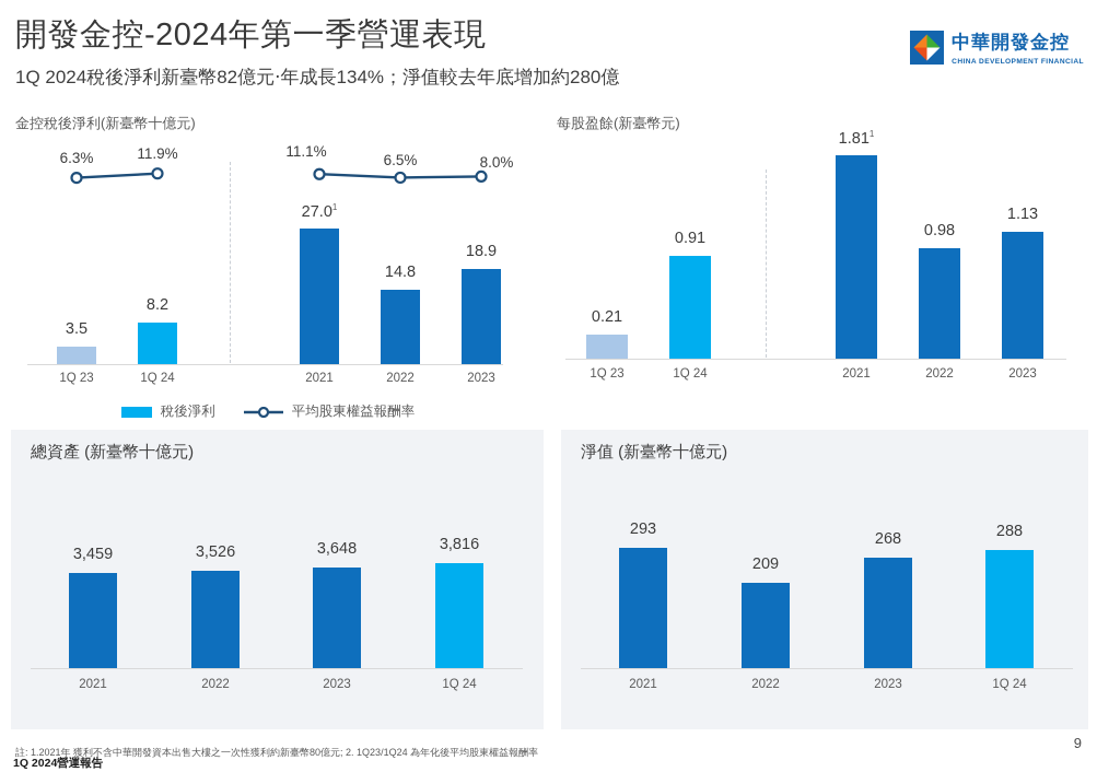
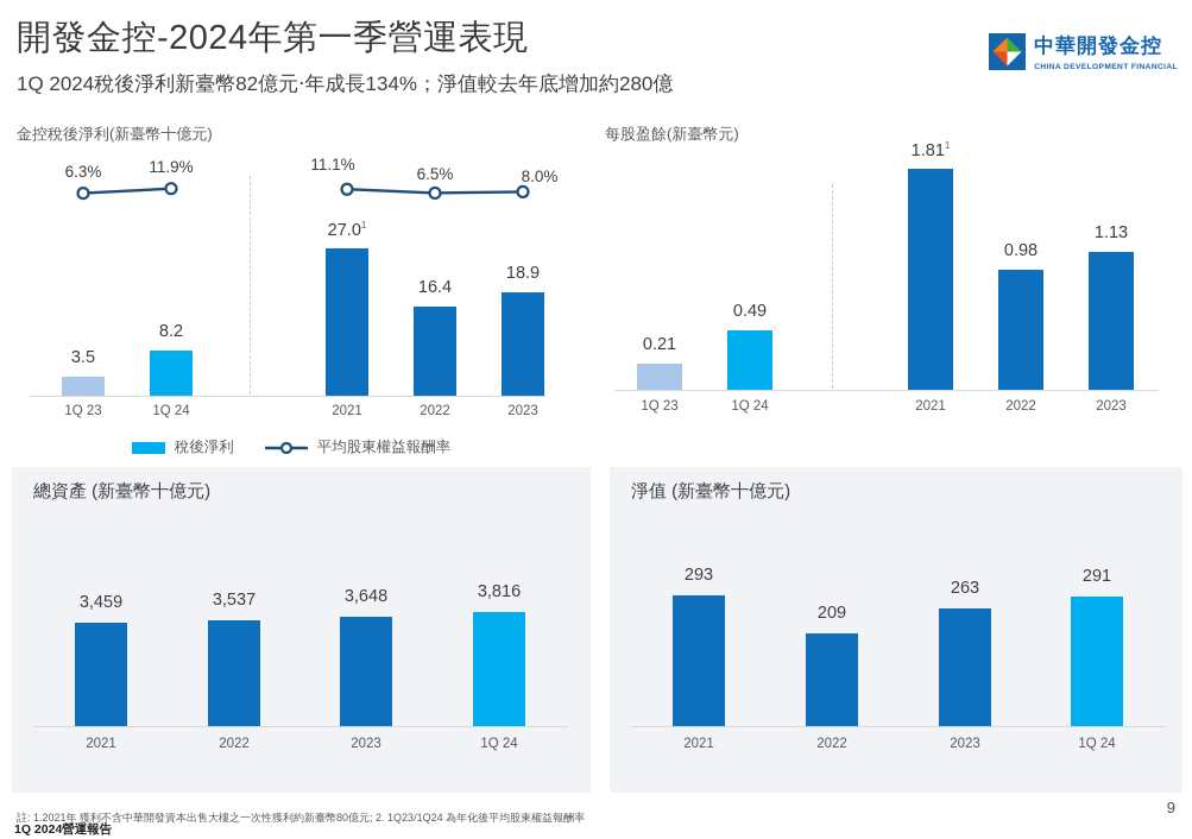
金控稅後淨利(新臺幣十億元)/2022: 14.8 -> 16.4
每股盈餘(新臺幣元)/1Q 24: 0.91 -> 0.49
總資產 (新臺幣十億元)/2022: 3,526 -> 3,537
淨值 (新臺幣十億元)/2023: 268 -> 263
淨值 (新臺幣十億元)/1Q 24: 288 -> 291
